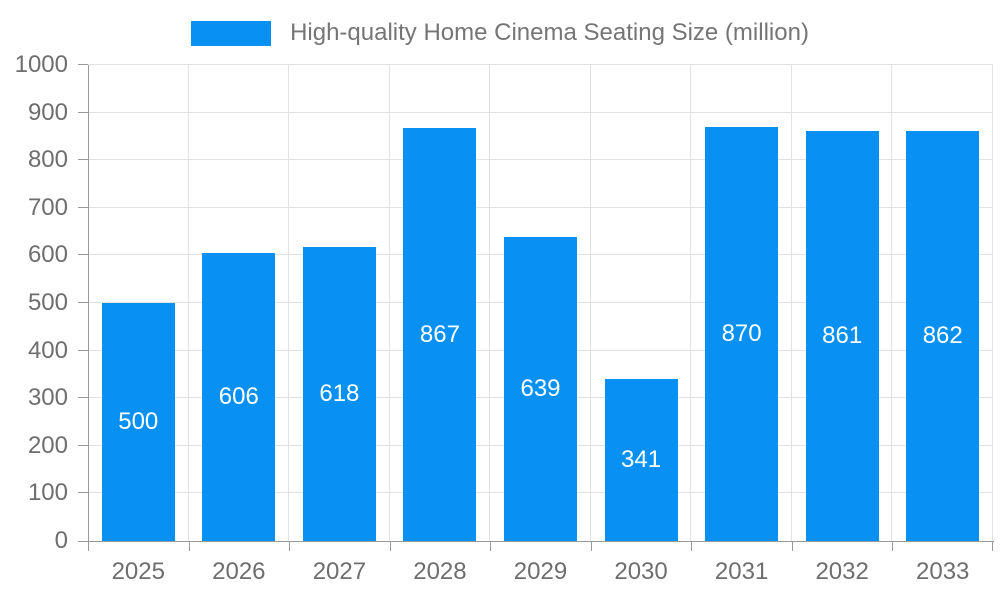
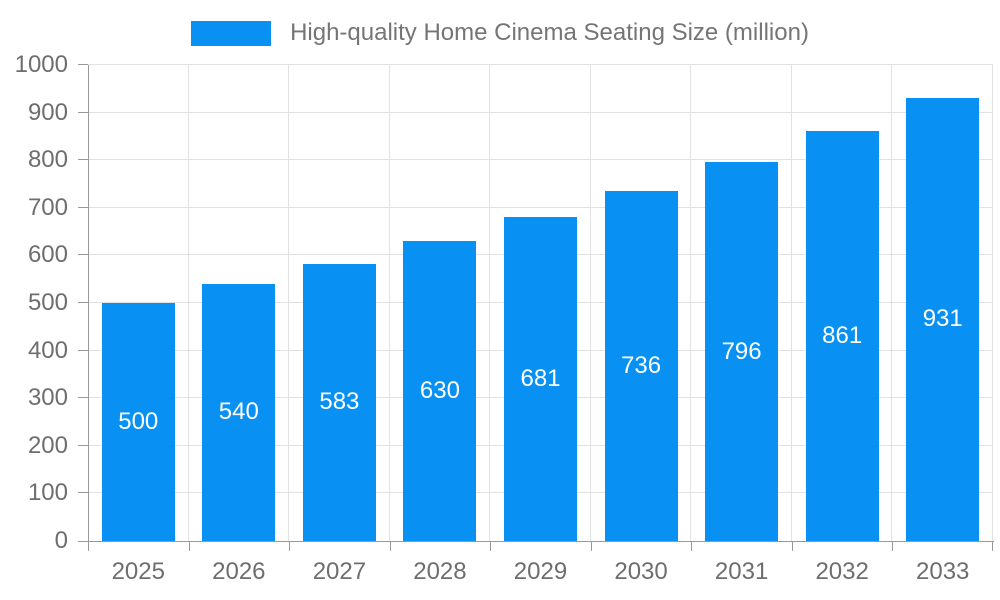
2026: 606 -> 540
2027: 618 -> 583
2028: 867 -> 630
2029: 639 -> 681
2030: 341 -> 736
2031: 870 -> 796
2033: 862 -> 931
